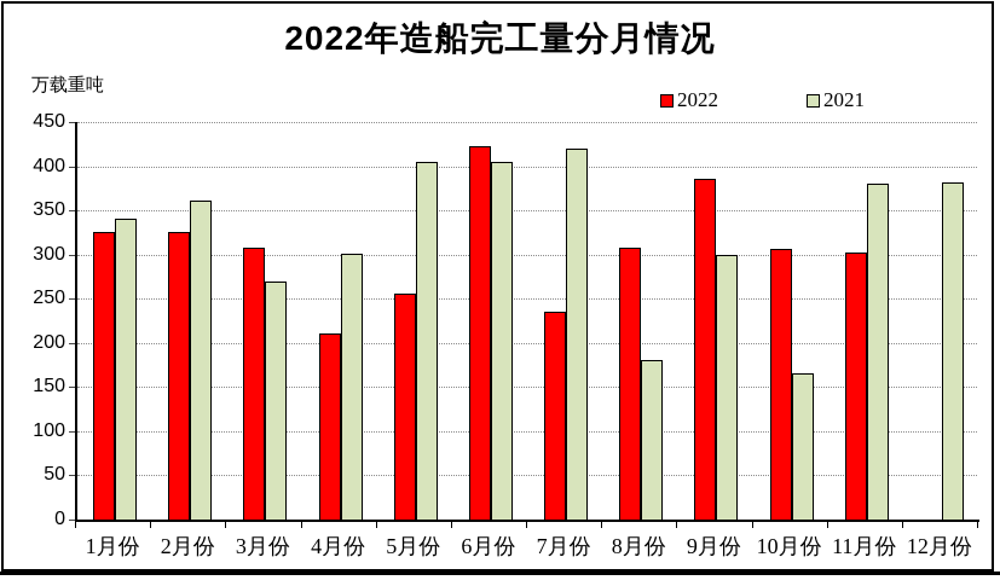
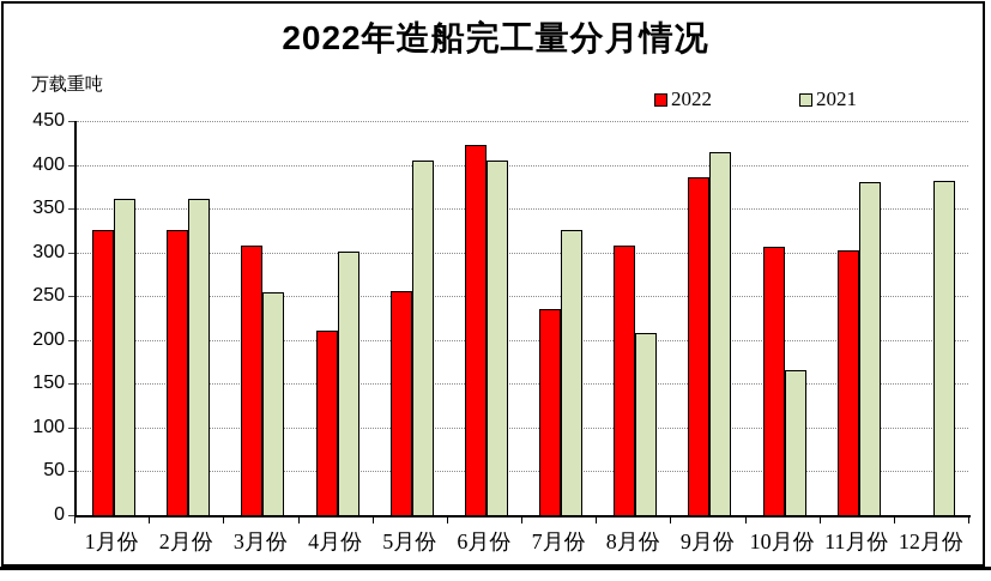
2021/1月份: 340 -> 360
2021/3月份: 270 -> 260
2021/7月份: 420 -> 330
2021/8月份: 180 -> 210
2021/9月份: 300 -> 410
